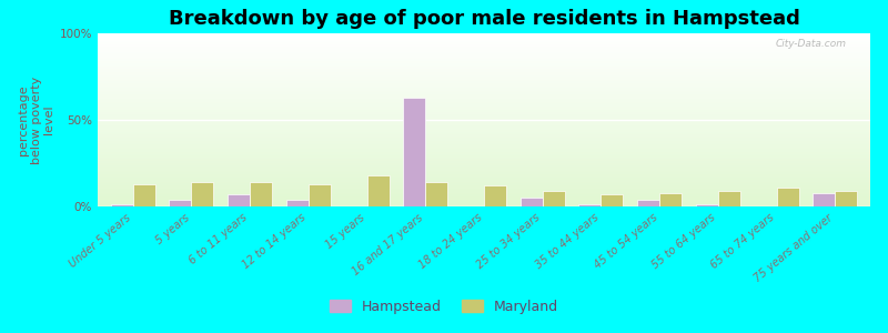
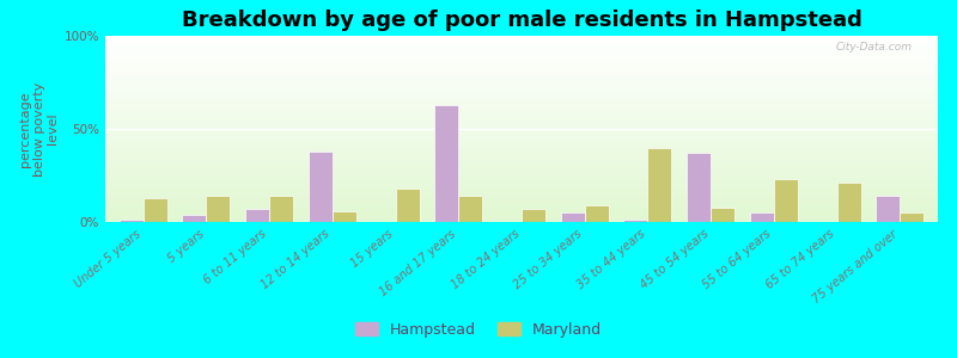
Hampstead/12 to 14 years: 4% -> 38%
Maryland/12 to 14 years: 13% -> 6%
Maryland/18 to 24 years: 12% -> 7%
Maryland/35 to 44 years: 7% -> 40%
Hampstead/45 to 54 years: 4% -> 37%
Hampstead/55 to 64 years: 1% -> 5%
Maryland/55 to 64 years: 9% -> 23%
Maryland/65 to 74 years: 11% -> 21%
Hampstead/75 years and over: 8% -> 14%
Maryland/75 years and over: 9% -> 5%
